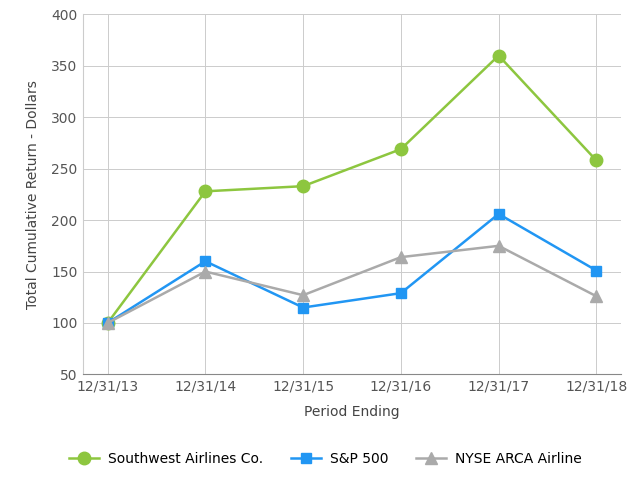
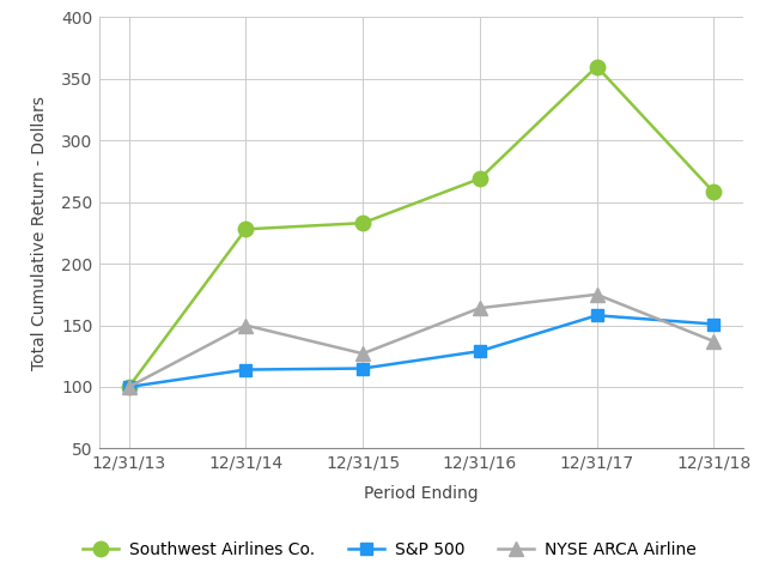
S&P 500/12/31/14: 160 -> 114
S&P 500/12/31/17: 206 -> 158
NYSE ARCA Airline/12/31/18: 126 -> 137
